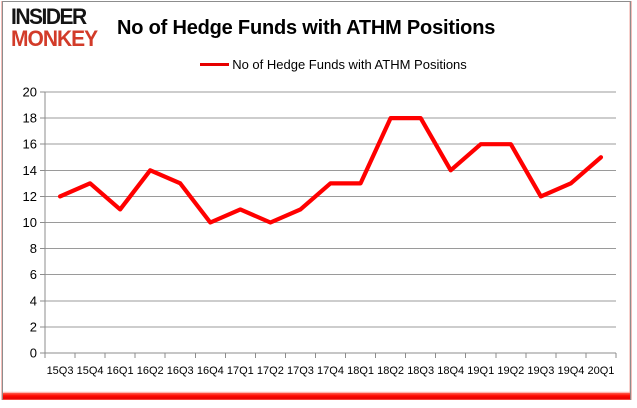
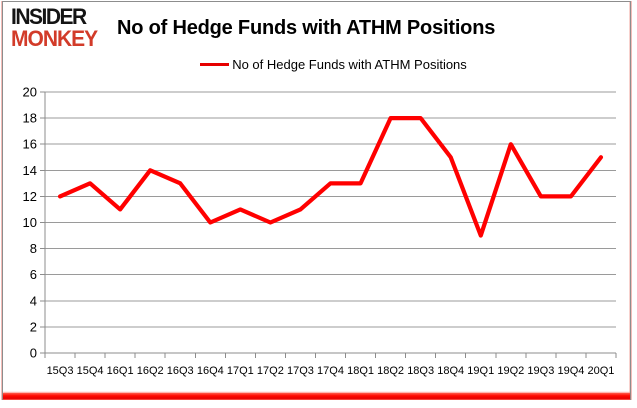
18Q4: 14 -> 15
19Q1: 16 -> 9
19Q4: 13 -> 12
